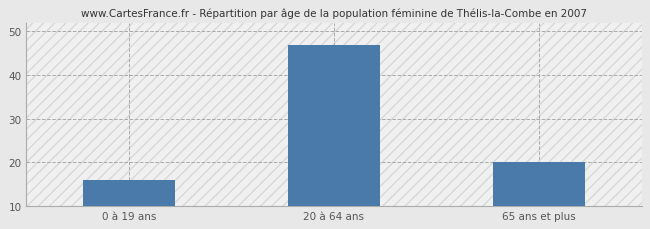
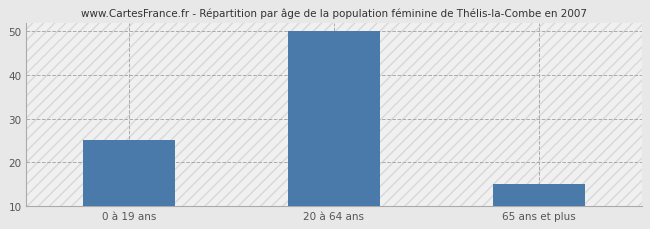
0 à 19 ans: 16 -> 25
20 à 64 ans: 47 -> 50
65 ans et plus: 20 -> 15
